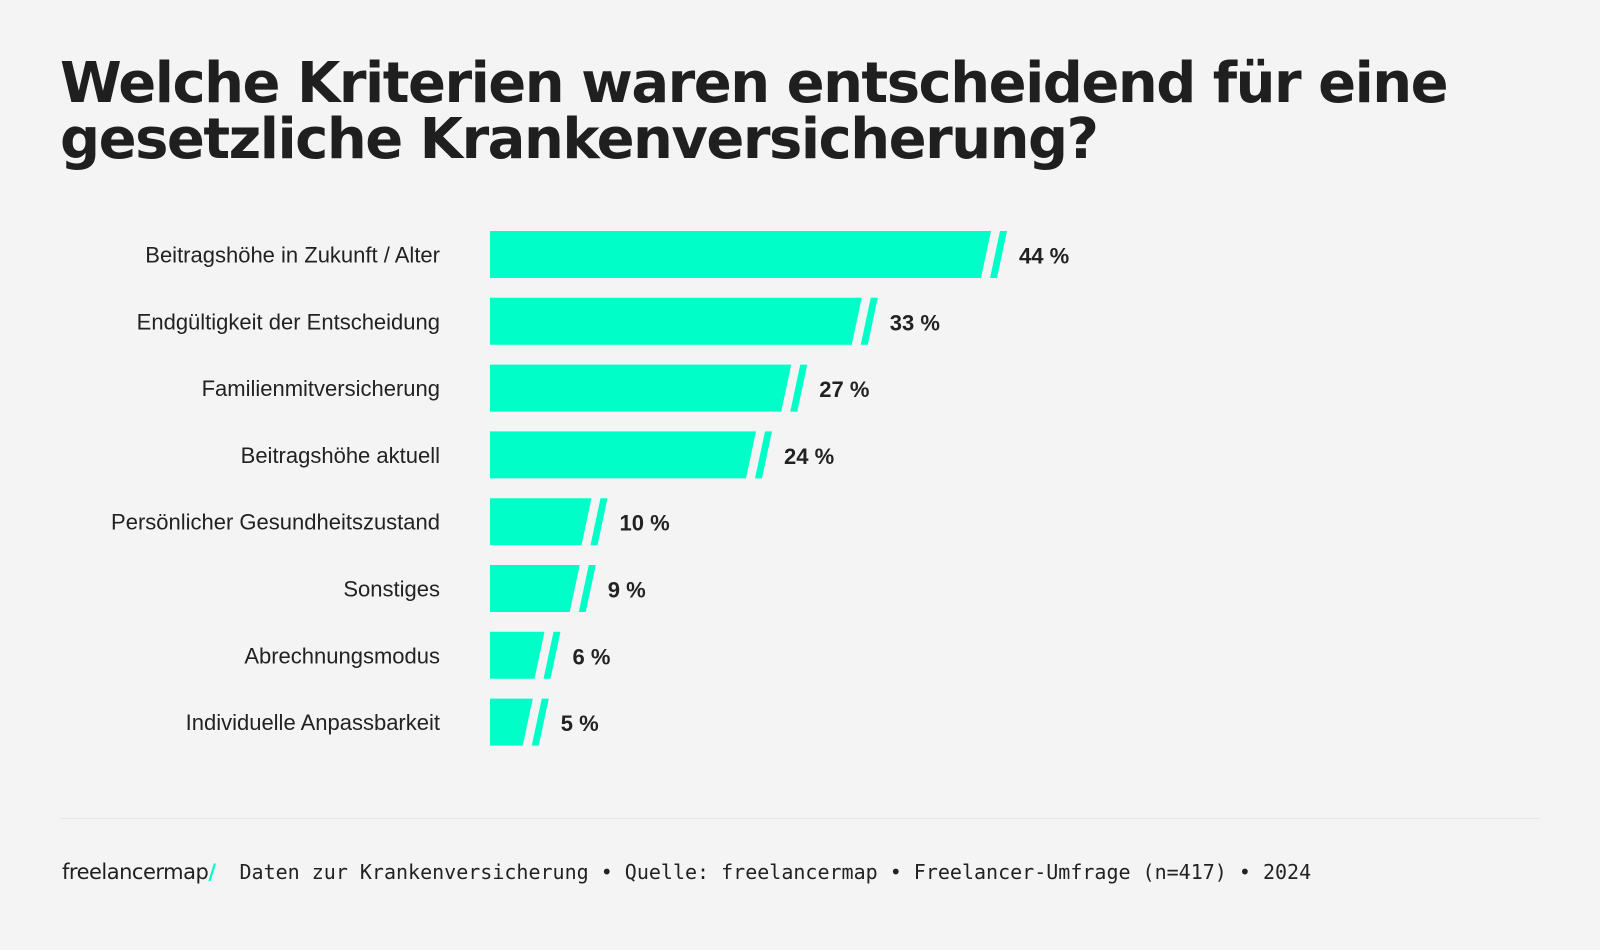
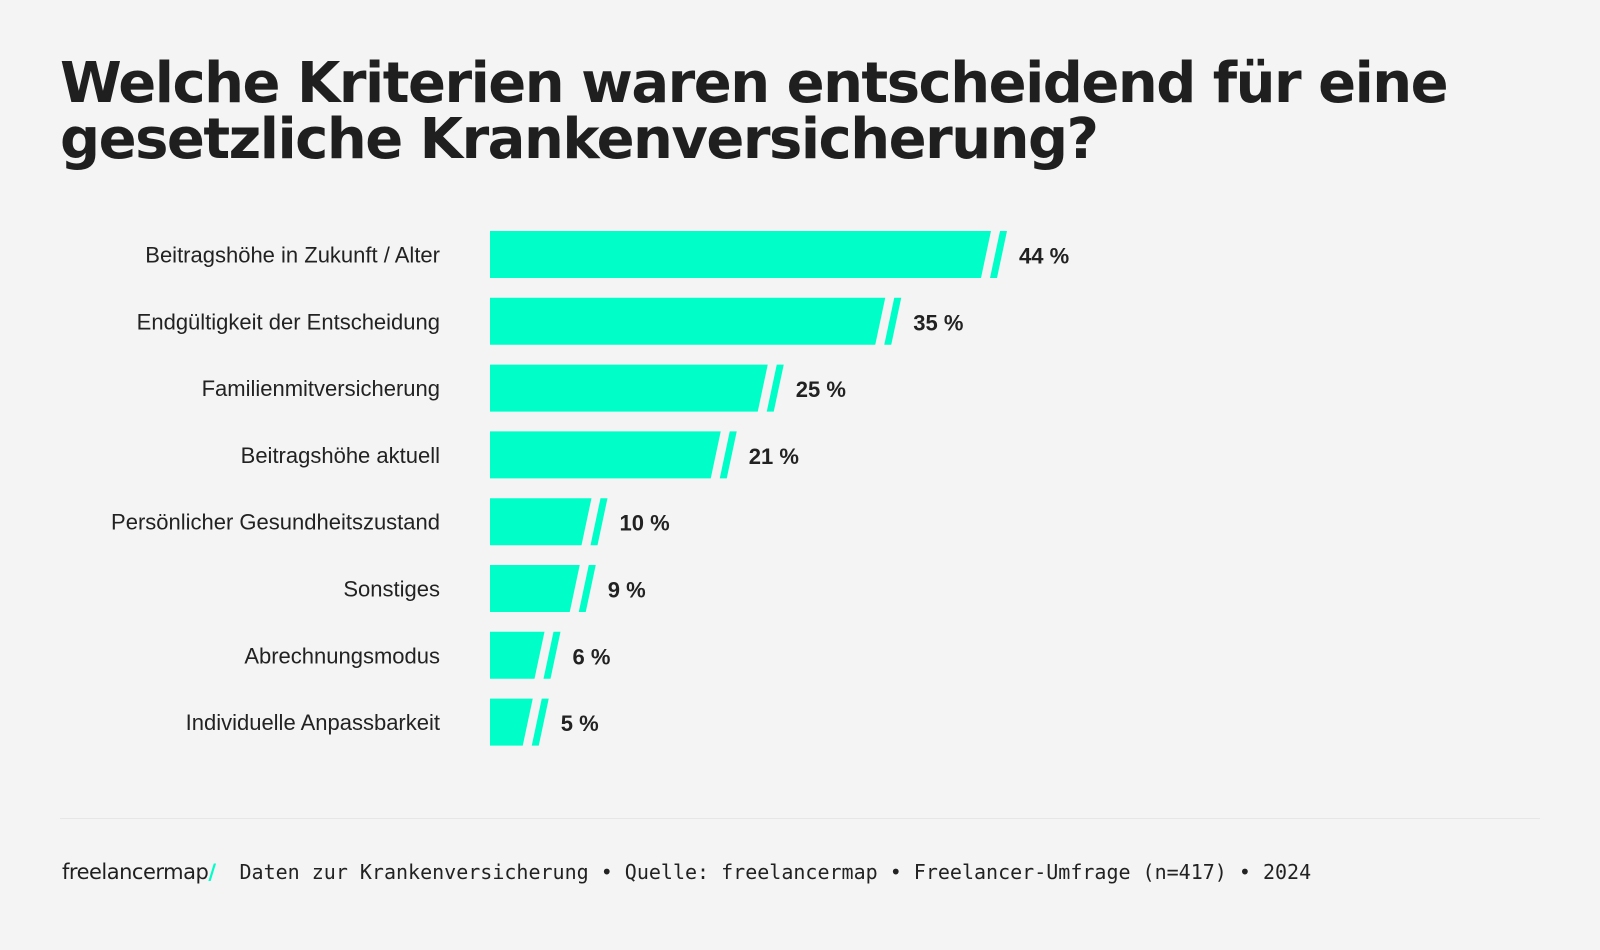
Endgültigkeit der Entscheidung: 33 -> 35
Familienmitversicherung: 27 -> 25
Beitragshöhe aktuell: 24 -> 21
